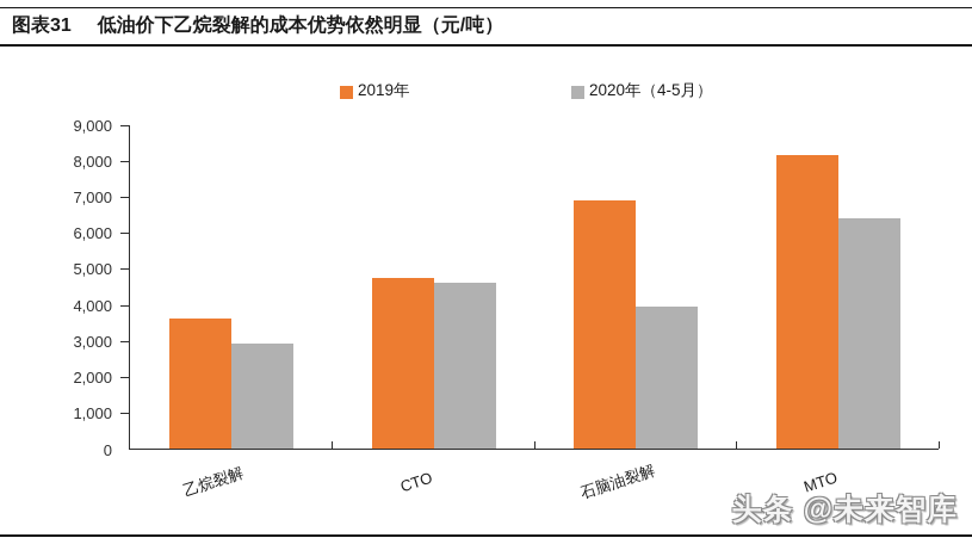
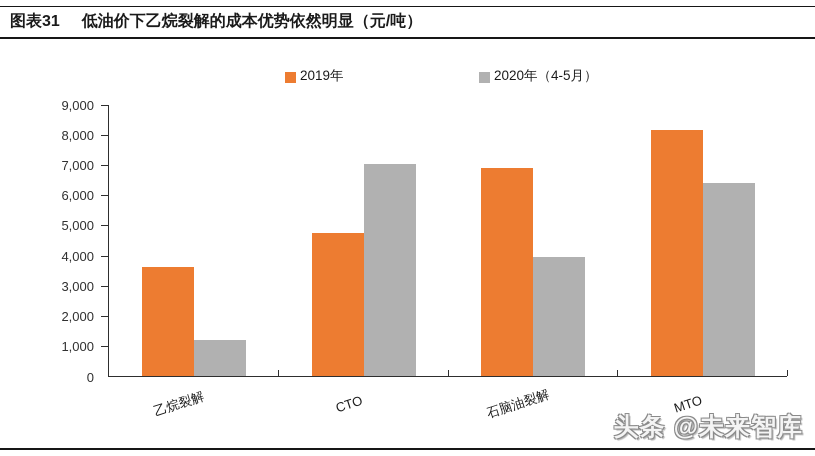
2020年（4-5月）/乙烷裂解: 2900 -> 1200
2020年（4-5月）/CTO: 4600 -> 7000
